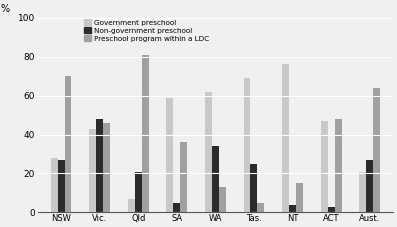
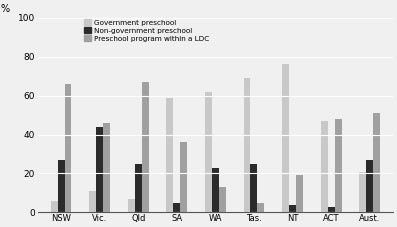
Government preschool/NSW: 28 -> 6
Preschool program within a LDC/NSW: 70 -> 66
Government preschool/Vic.: 43 -> 11
Non-government preschool/Vic.: 48 -> 44
Non-government preschool/Qld: 21 -> 25
Preschool program within a LDC/Qld: 81 -> 67
Non-government preschool/WA: 34 -> 23
Preschool program within a LDC/NT: 15 -> 19
Preschool program within a LDC/Aust.: 64 -> 51
